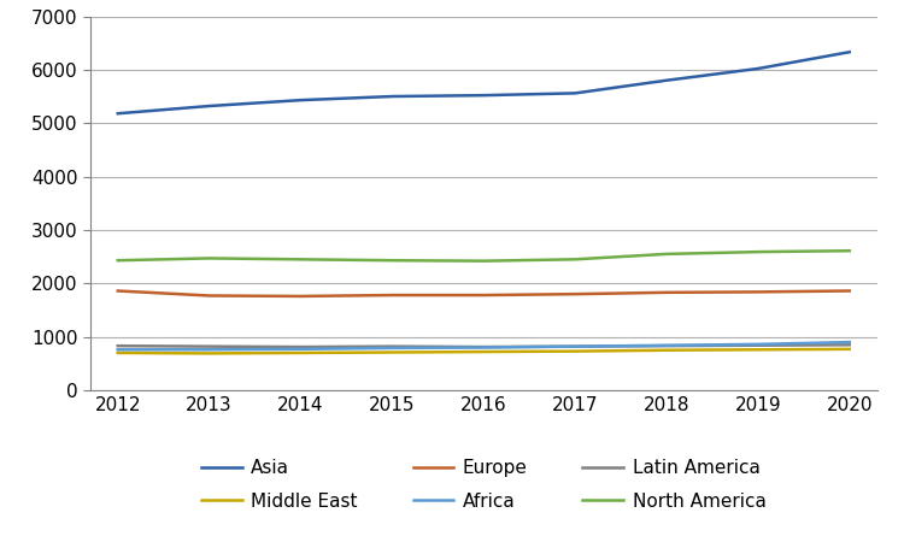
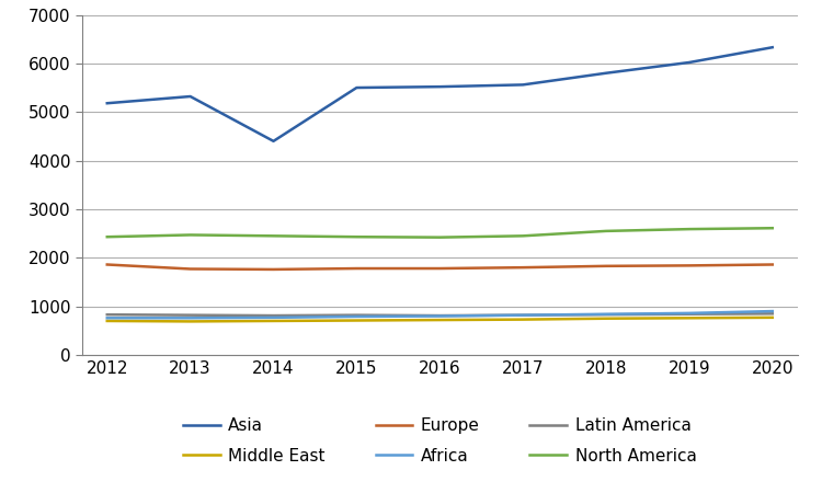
Asia/2014: 5430 -> 4400
